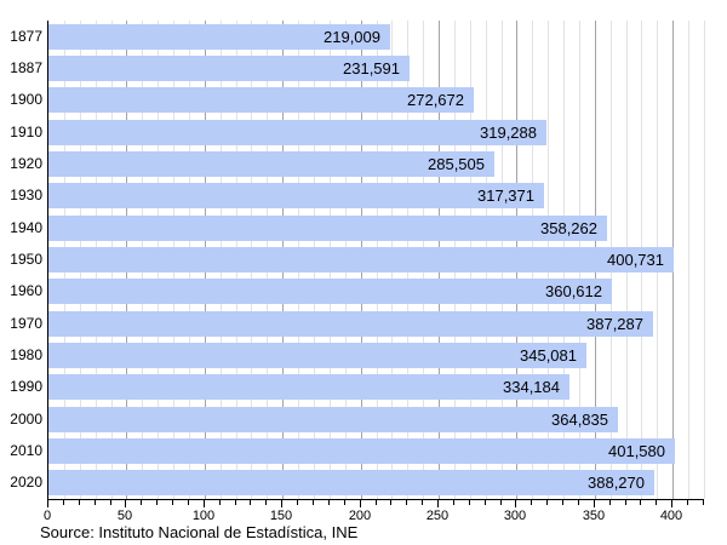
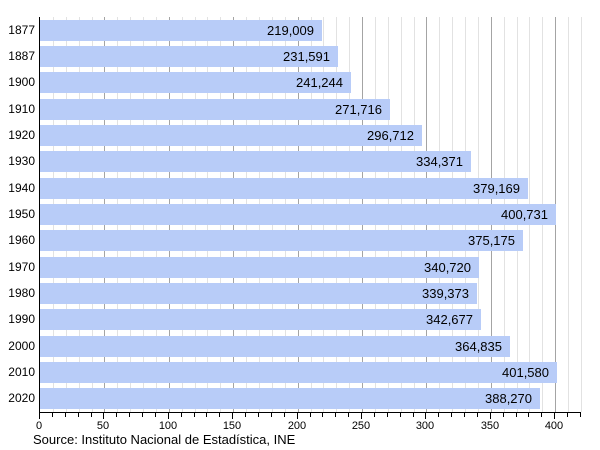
1900: 272,672 -> 241,244
1910: 319,288 -> 271,716
1920: 285,505 -> 296,712
1930: 317,371 -> 334,371
1940: 358,262 -> 379,169
1960: 360,612 -> 375,175
1970: 387,287 -> 340,720
1980: 345,081 -> 339,373
1990: 334,184 -> 342,677
